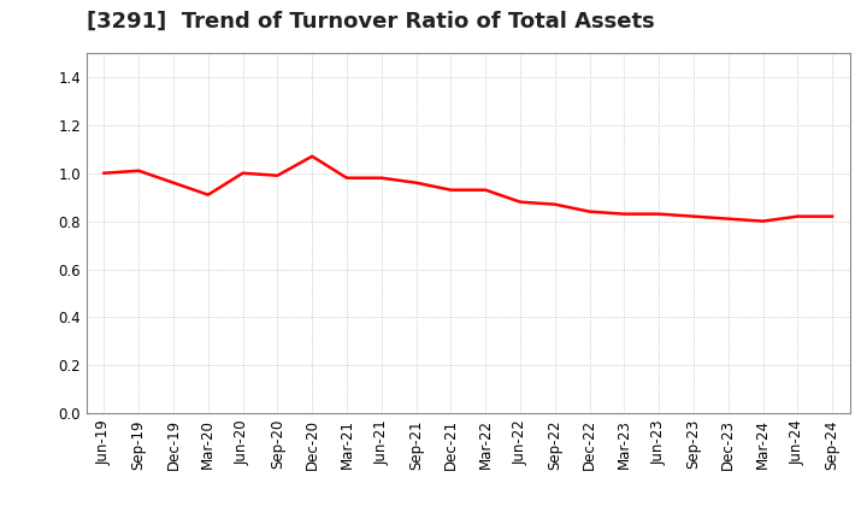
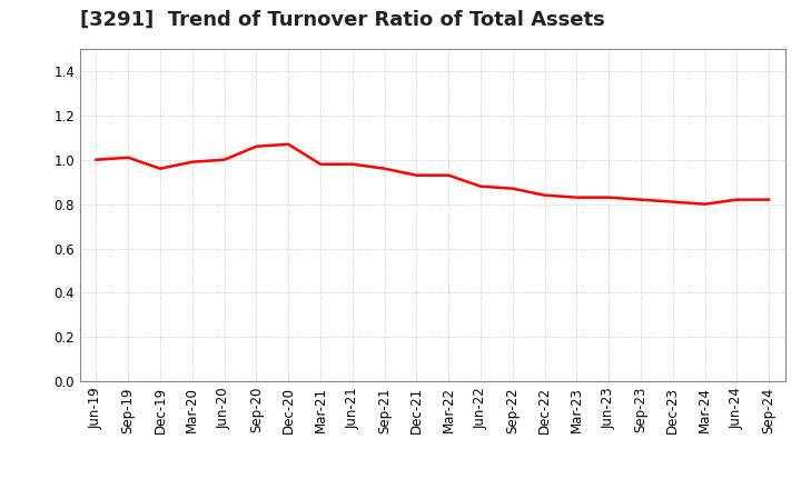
Mar-20: 0.91 -> 0.99
Sep-20: 0.99 -> 1.06
